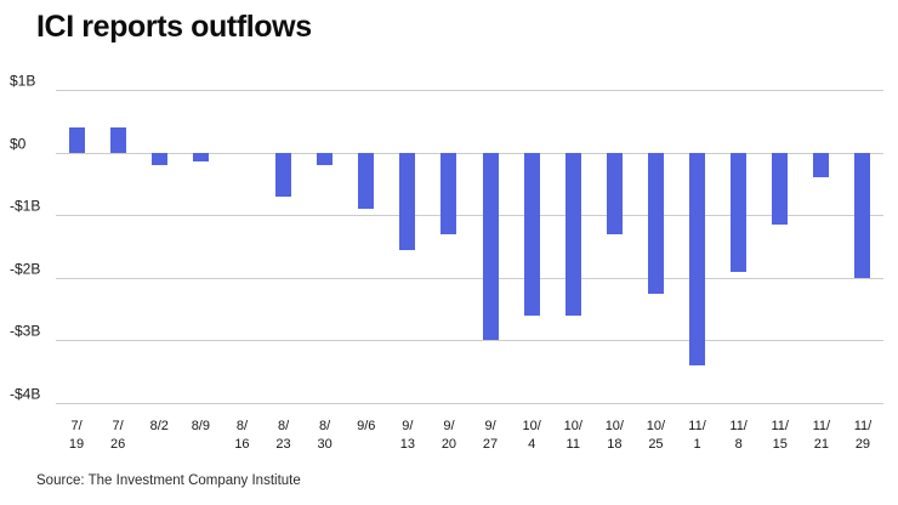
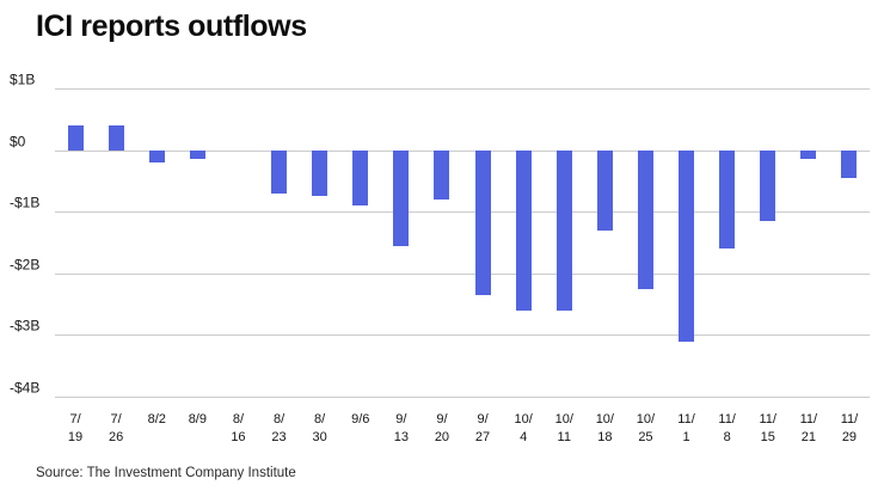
8/30: -$0.2B -> -$0.8B
9/20: -$1.3B -> -$0.8B
9/27: -$3.0B -> -$2.4B
11/1: -$3.4B -> -$3.1B
11/8: -$1.9B -> -$1.6B
11/21: -$0.4B -> -$0.1B
11/29: -$2.0B -> -$0.5B
